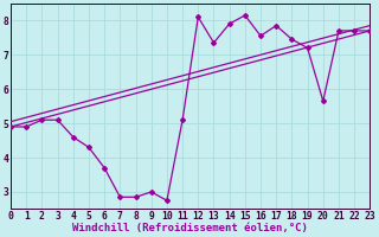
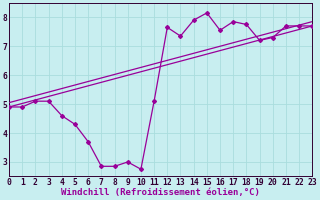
12: 8.10 -> 7.65
18: 7.45 -> 7.75
20: 5.65 -> 7.30
